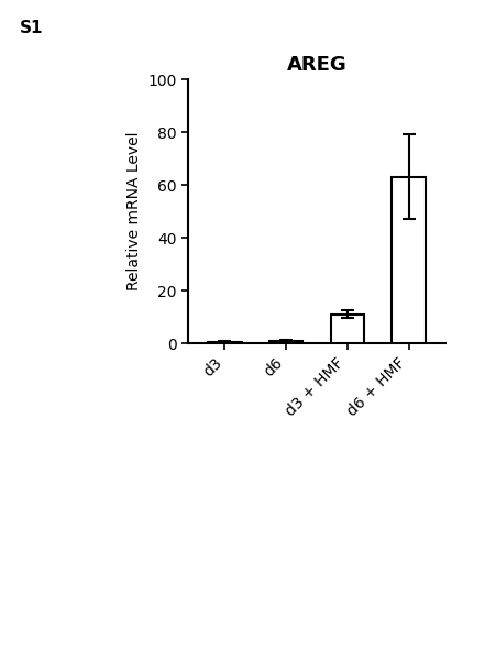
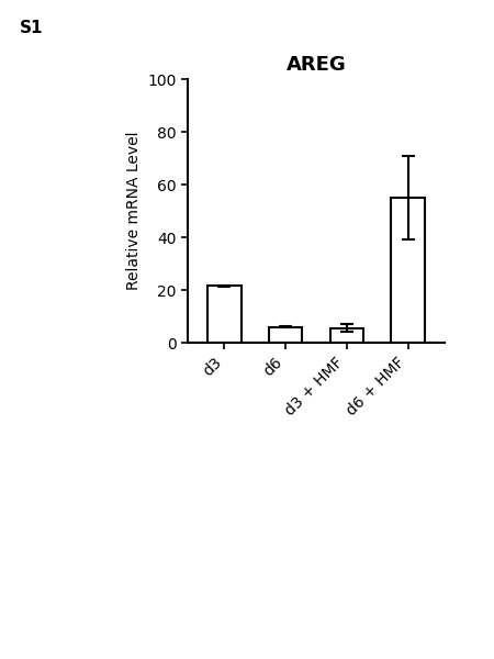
d3: 0.5 -> 21.5
d6: 0.8 -> 6.0
d3 + HMF: 11.0 -> 5.5
d6 + HMF: 63.0 -> 55.0
